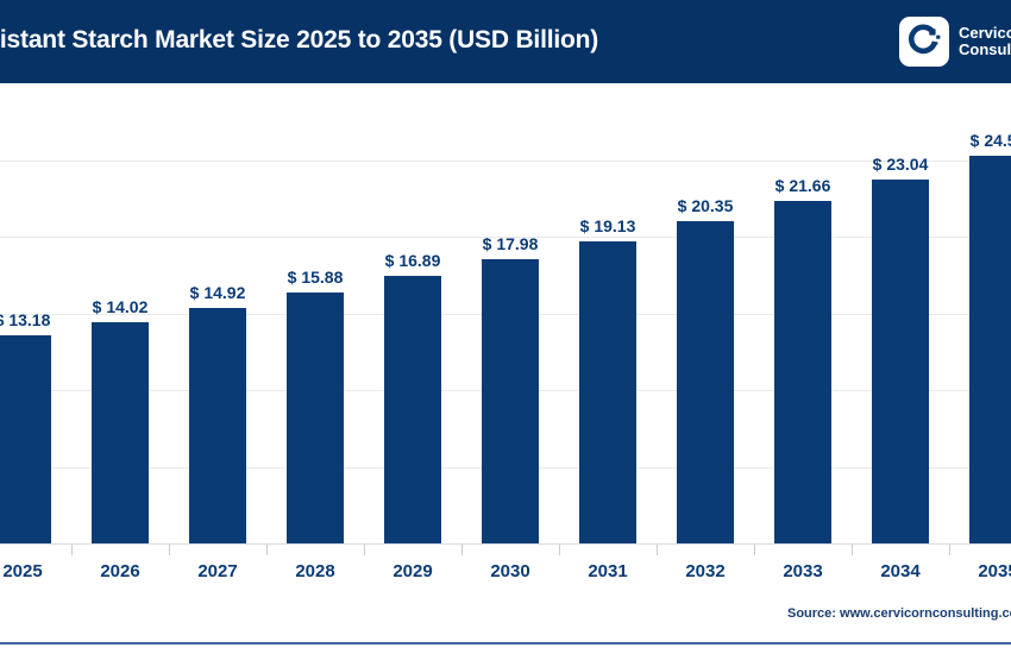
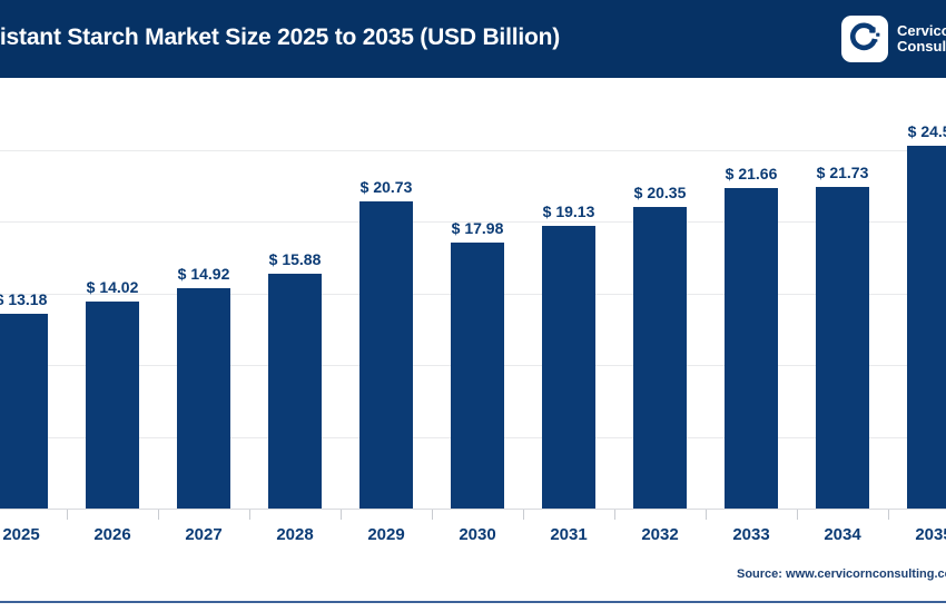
2029: 16.89 -> 20.73
2034: 23.04 -> 21.73
